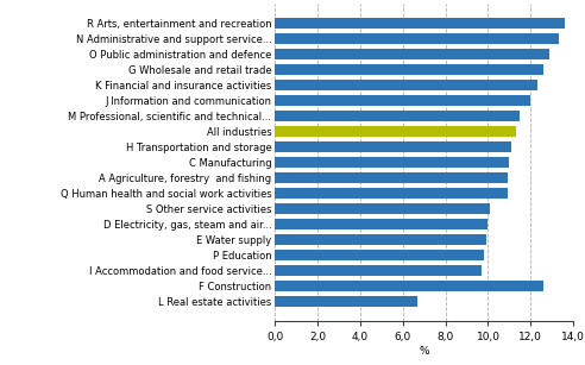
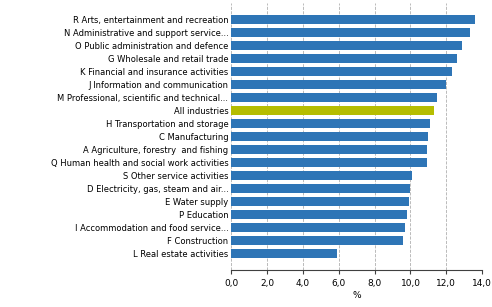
F Construction: 12,6 -> 9,6
L Real estate activities: 6,7 -> 5,9
